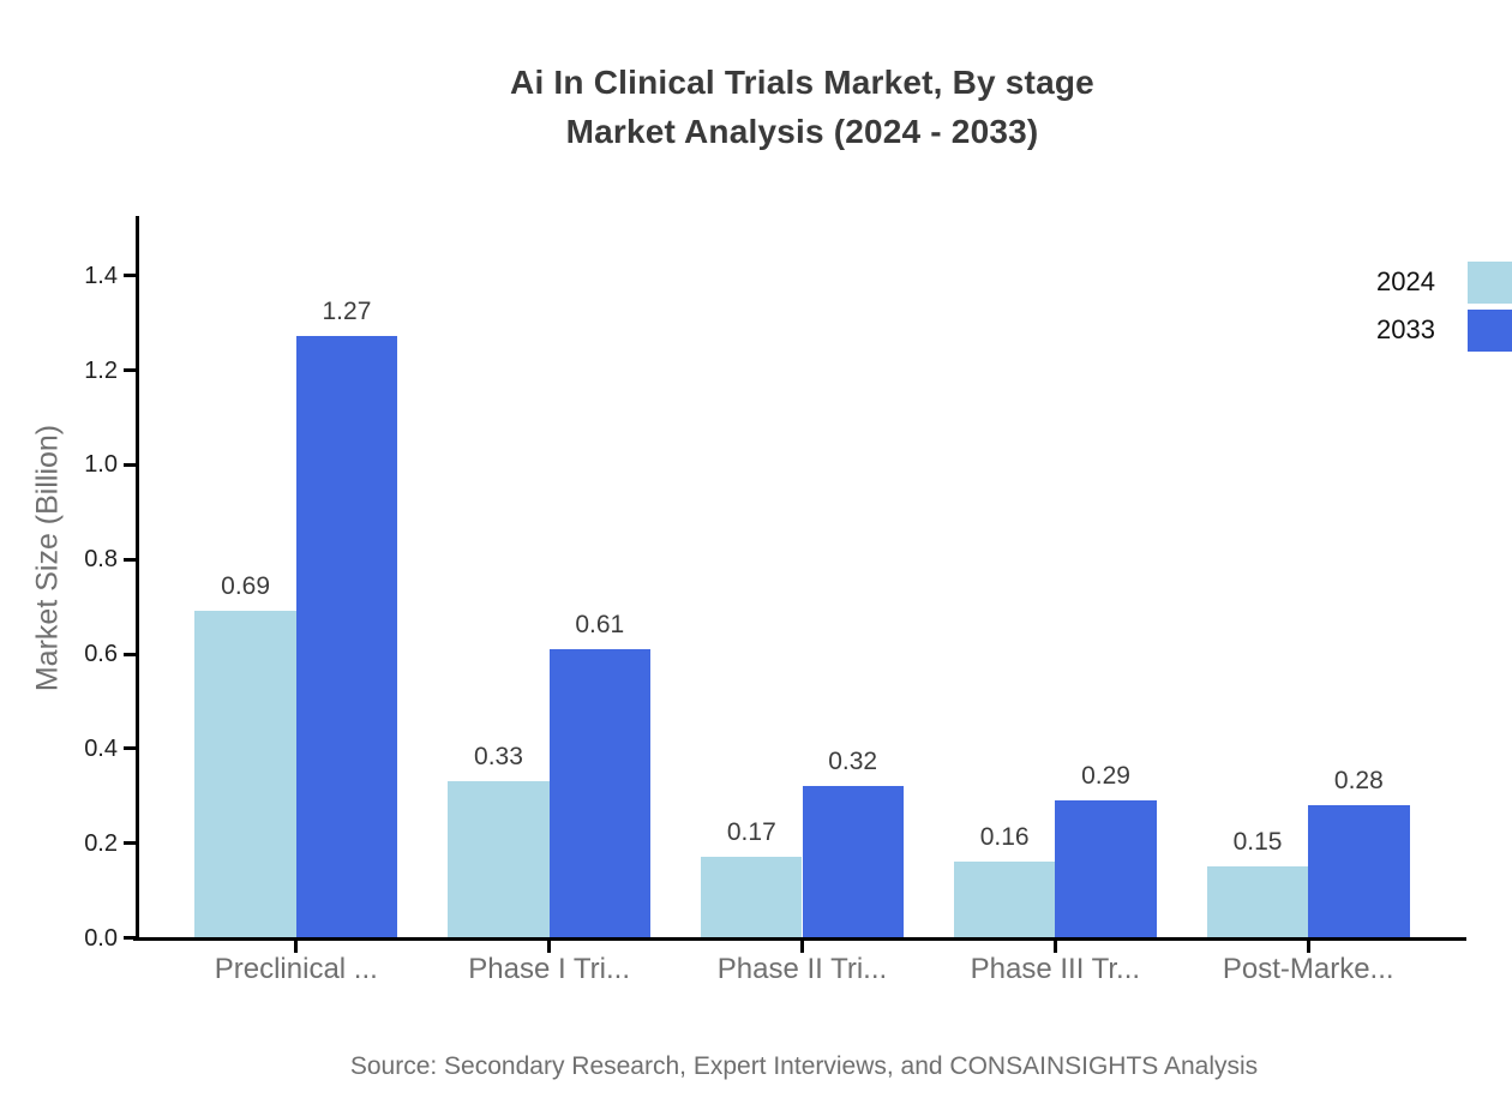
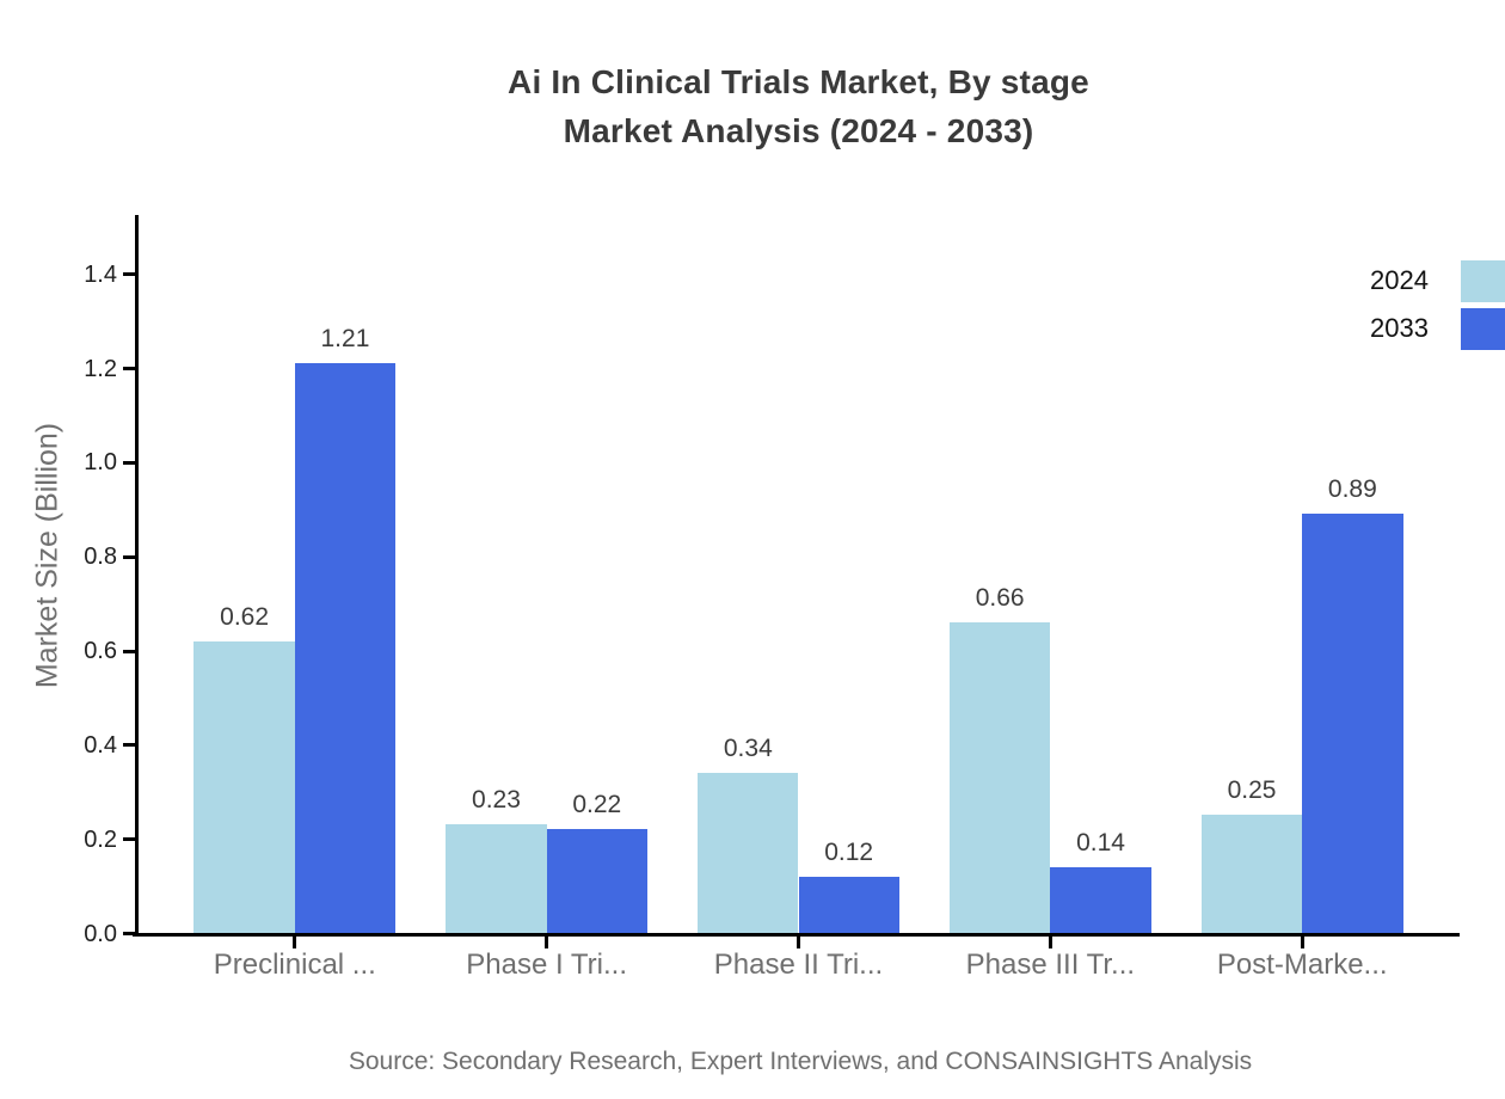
2024/Preclinical ...: 0.69 -> 0.62
2033/Preclinical ...: 1.27 -> 1.21
2024/Phase I Tri...: 0.33 -> 0.23
2033/Phase I Tri...: 0.61 -> 0.22
2024/Phase II Tri...: 0.17 -> 0.34
2033/Phase II Tri...: 0.32 -> 0.12
2024/Phase III Tr...: 0.16 -> 0.66
2033/Phase III Tr...: 0.29 -> 0.14
2024/Post-Marke...: 0.15 -> 0.25
2033/Post-Marke...: 0.28 -> 0.89
